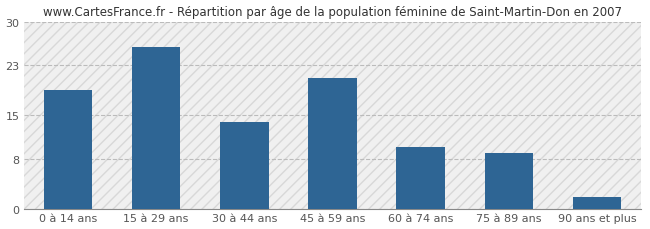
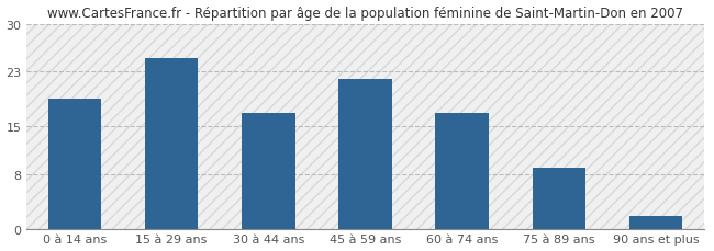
15 à 29 ans: 26 -> 25
30 à 44 ans: 14 -> 17
45 à 59 ans: 21 -> 22
60 à 74 ans: 10 -> 17
